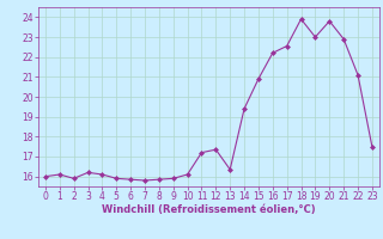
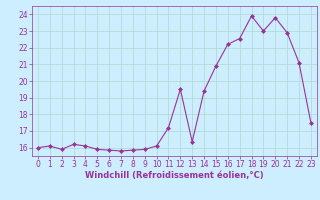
12: 17.4 -> 19.5
